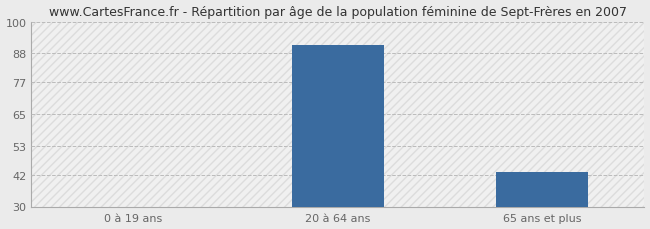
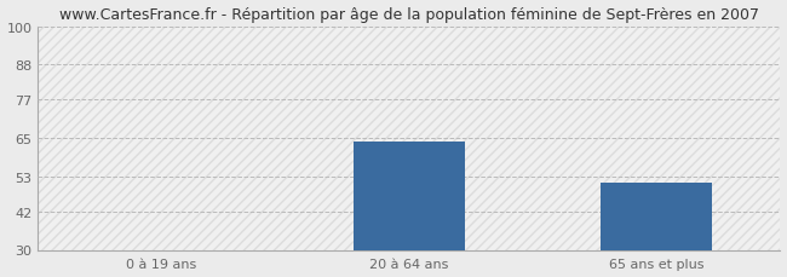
20 à 64 ans: 91 -> 64
65 ans et plus: 43 -> 51
